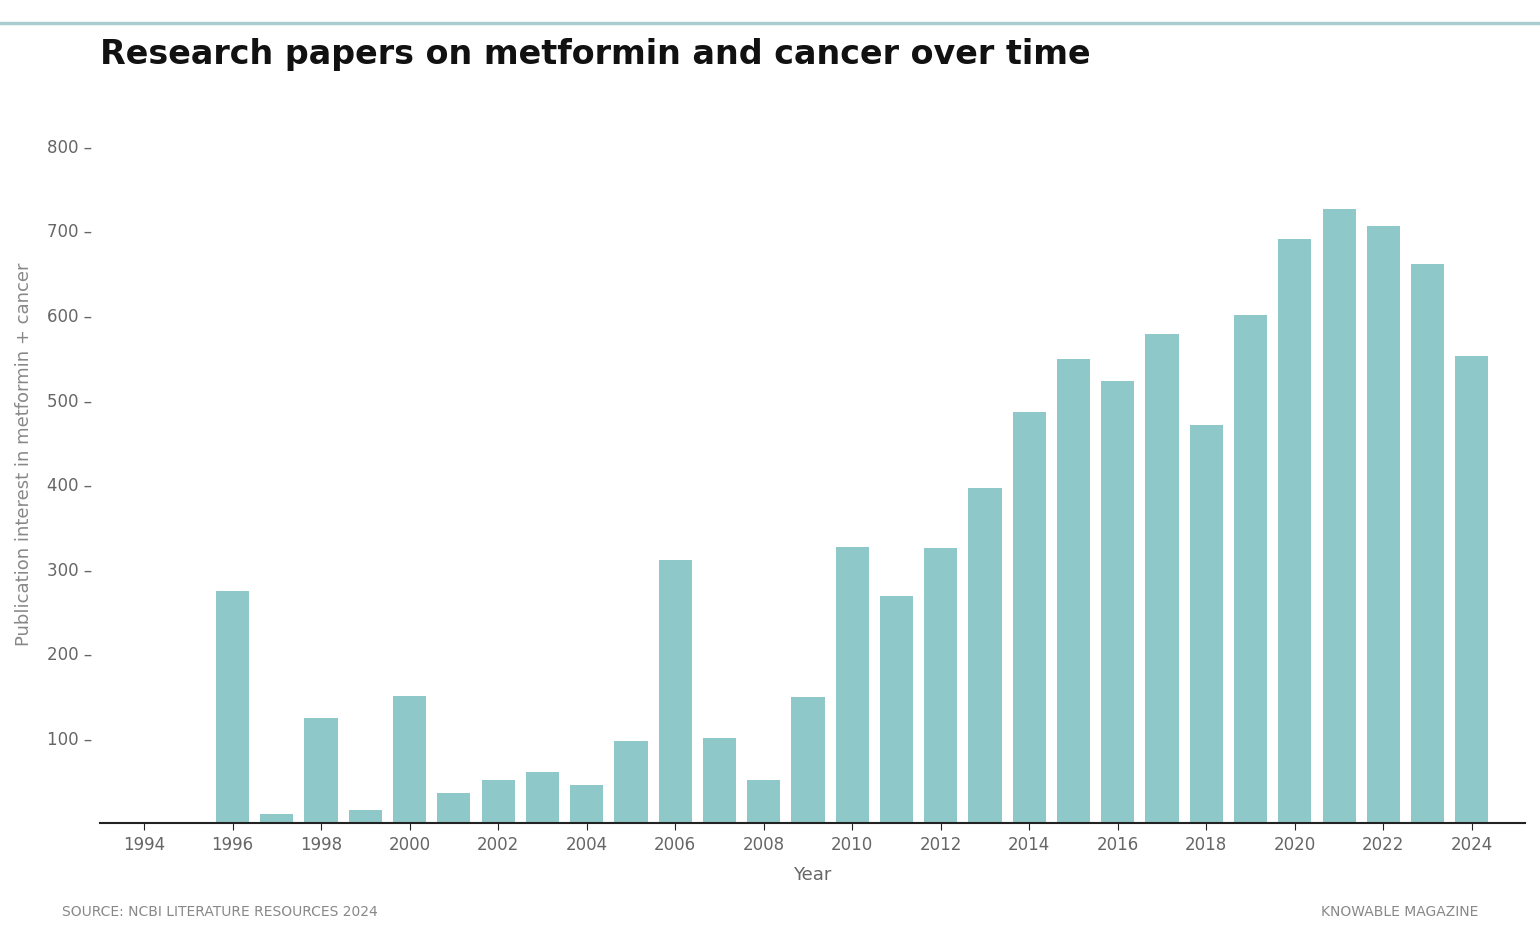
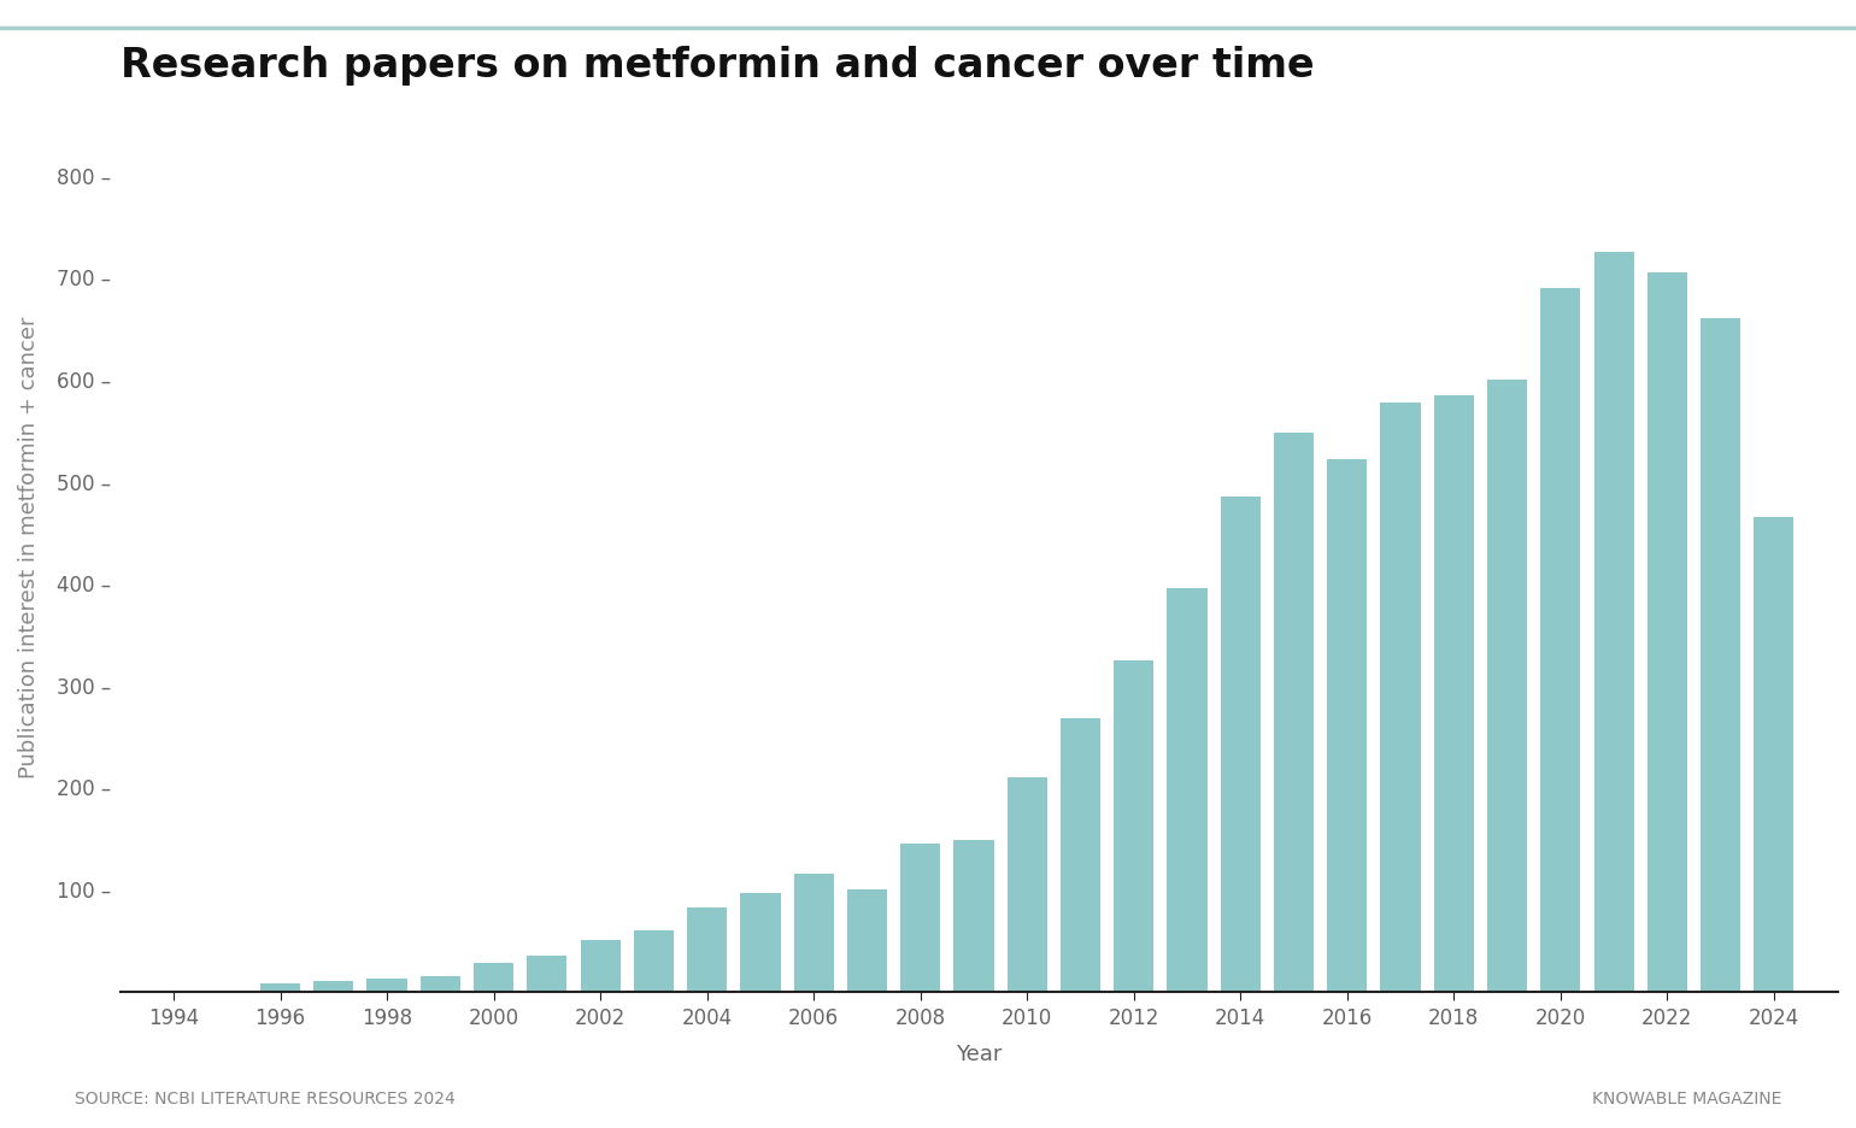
1996: 274 – -> 8 –
1998: 124 – -> 12 –
2000: 150 – -> 28 –
2004: 44 – -> 82 –
2006: 310 – -> 115 –
2008: 50 – -> 145 –
2010: 326 – -> 210 –
2018: 470 – -> 585 –
2024: 552 – -> 465 –
